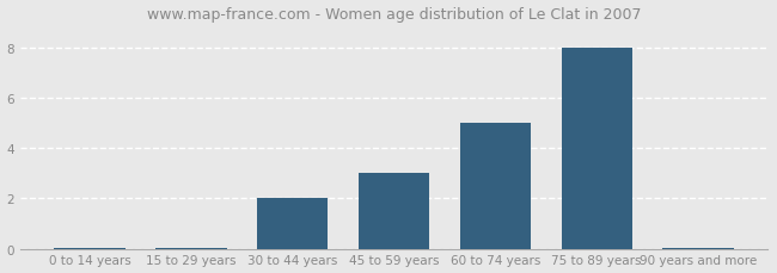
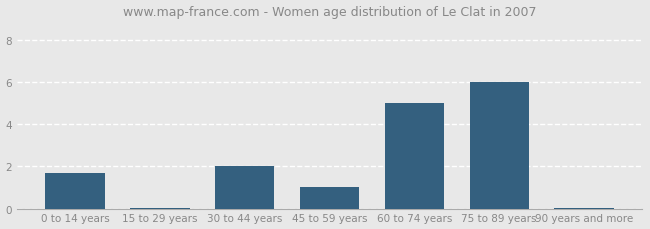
0 to 14 years: 0.04 -> 1.70
45 to 59 years: 3.00 -> 1.00
75 to 89 years: 8.00 -> 6.00
